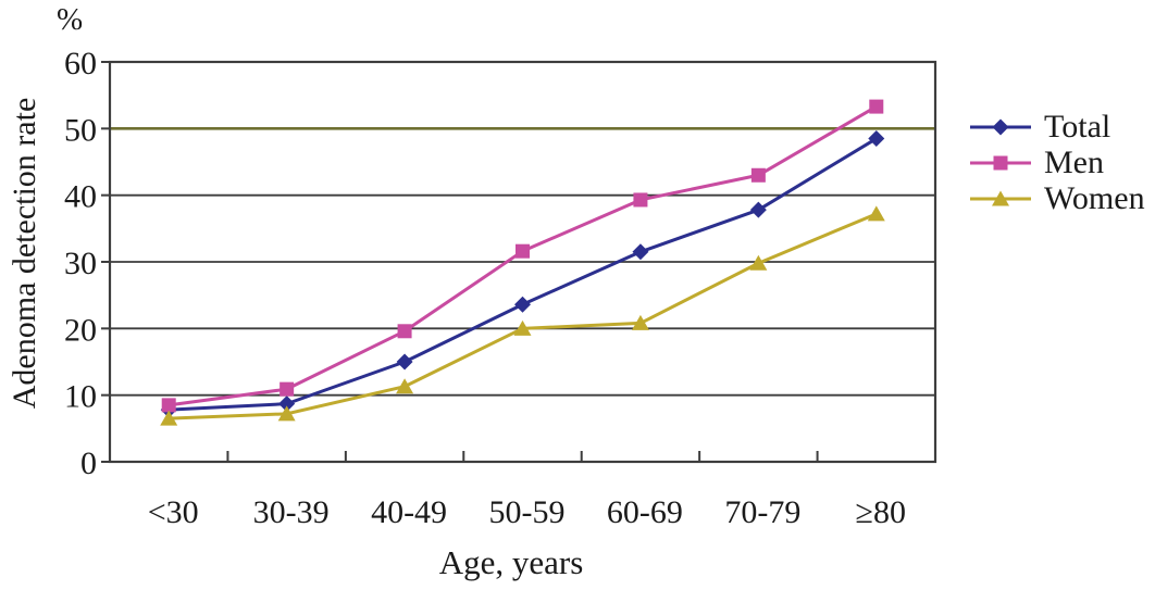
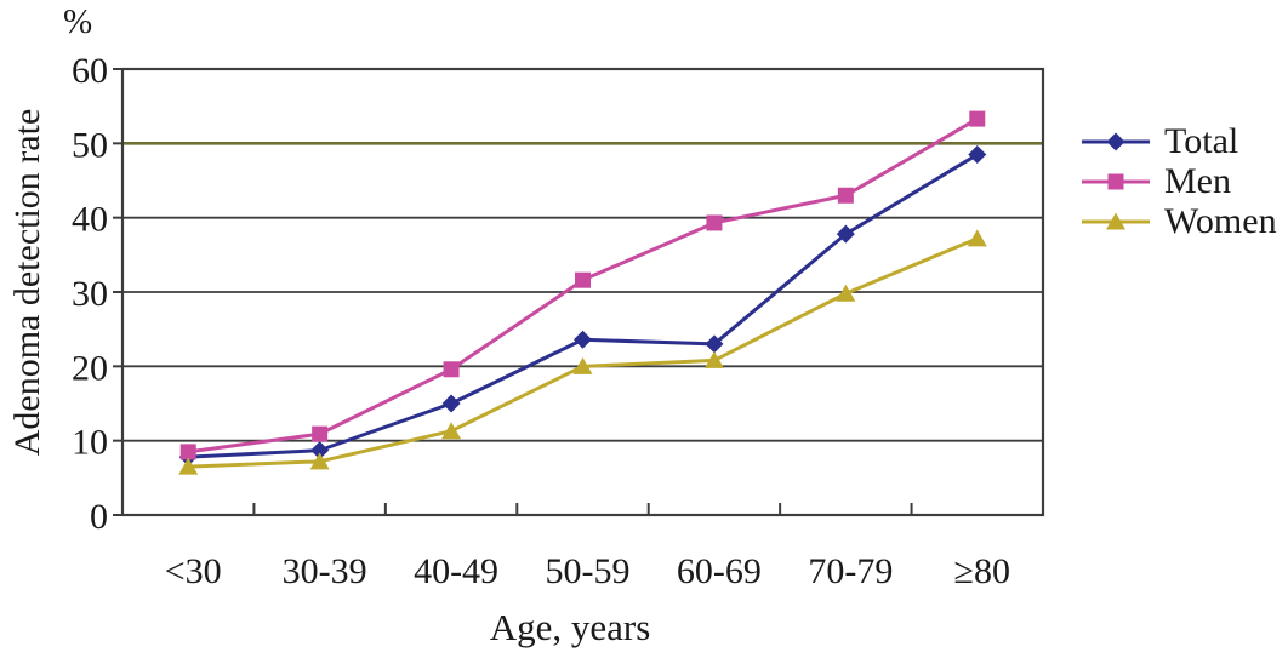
Total/60-69: 32 -> 23
